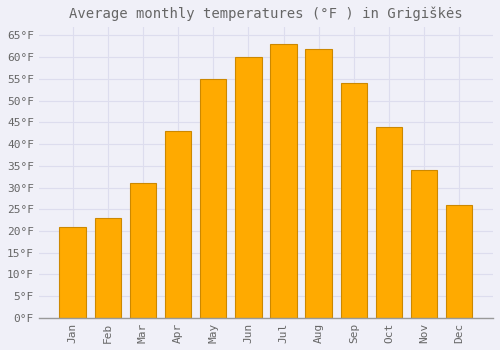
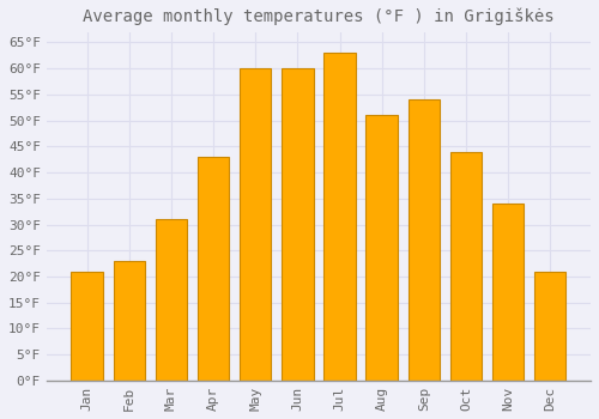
May: 55°F -> 60°F
Aug: 62°F -> 51°F
Dec: 26°F -> 21°F
